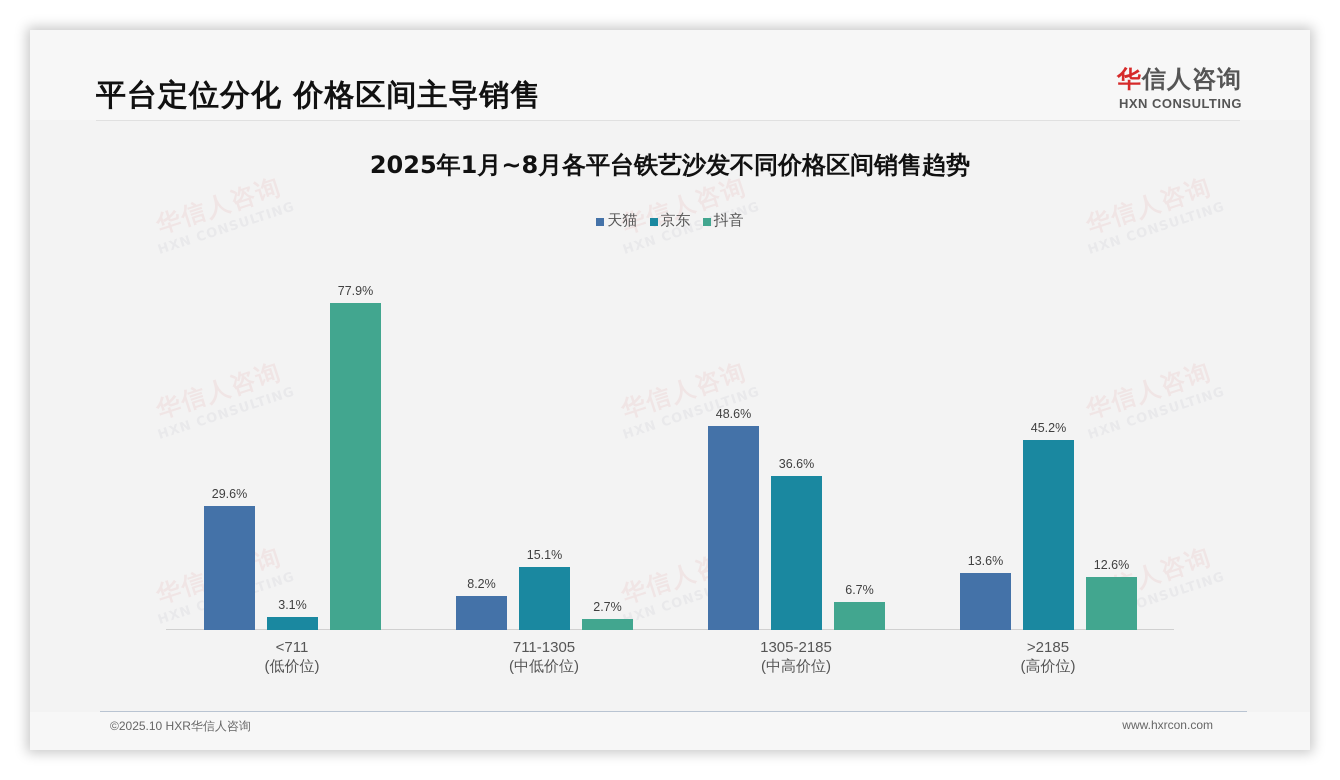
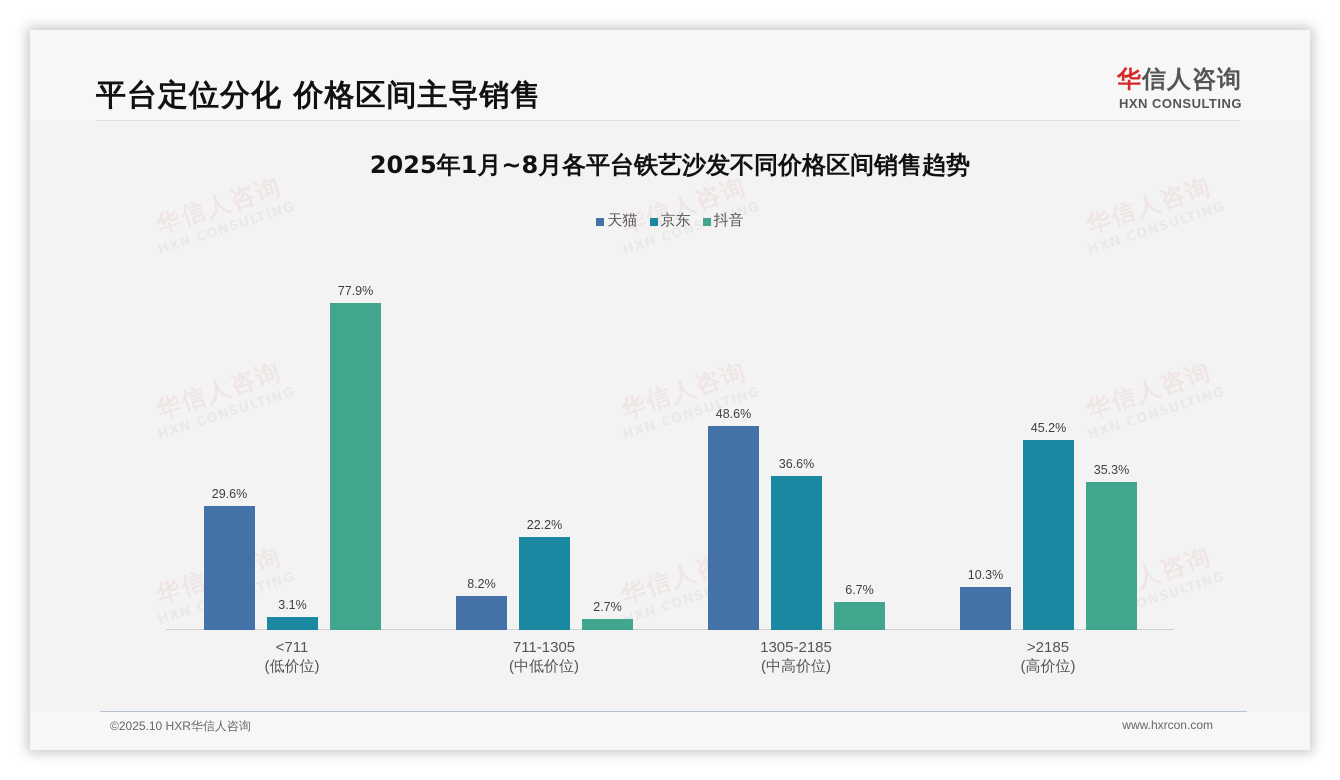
京东/711-1305: 15.1% -> 22.2%
天猫/>2185: 13.6% -> 10.3%
抖音/>2185: 12.6% -> 35.3%
